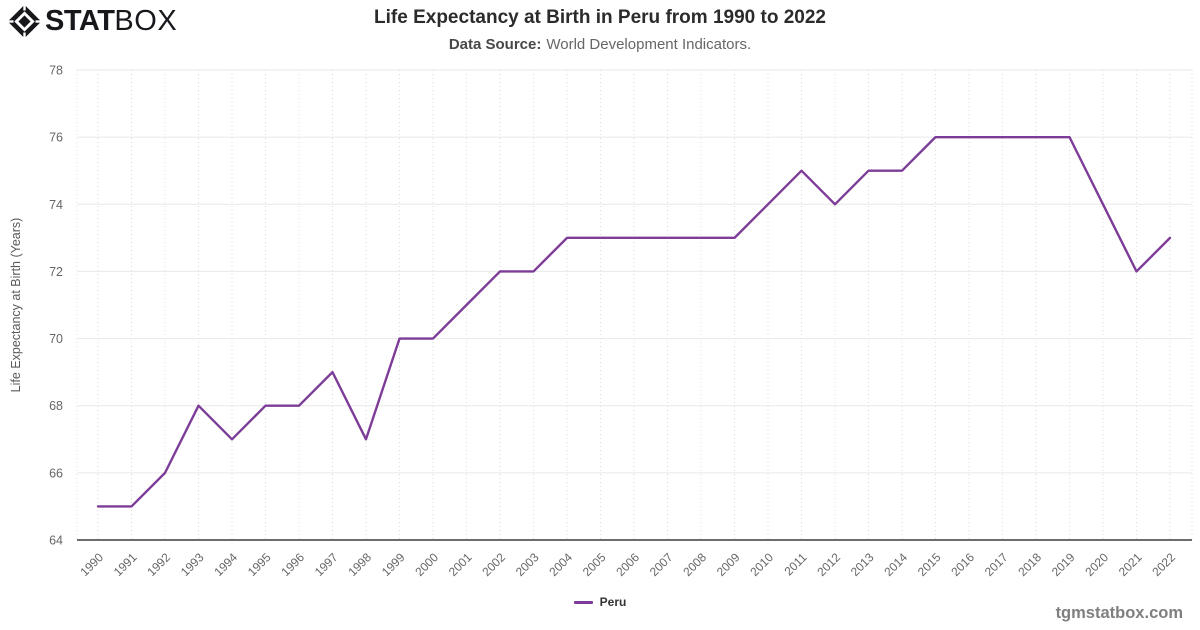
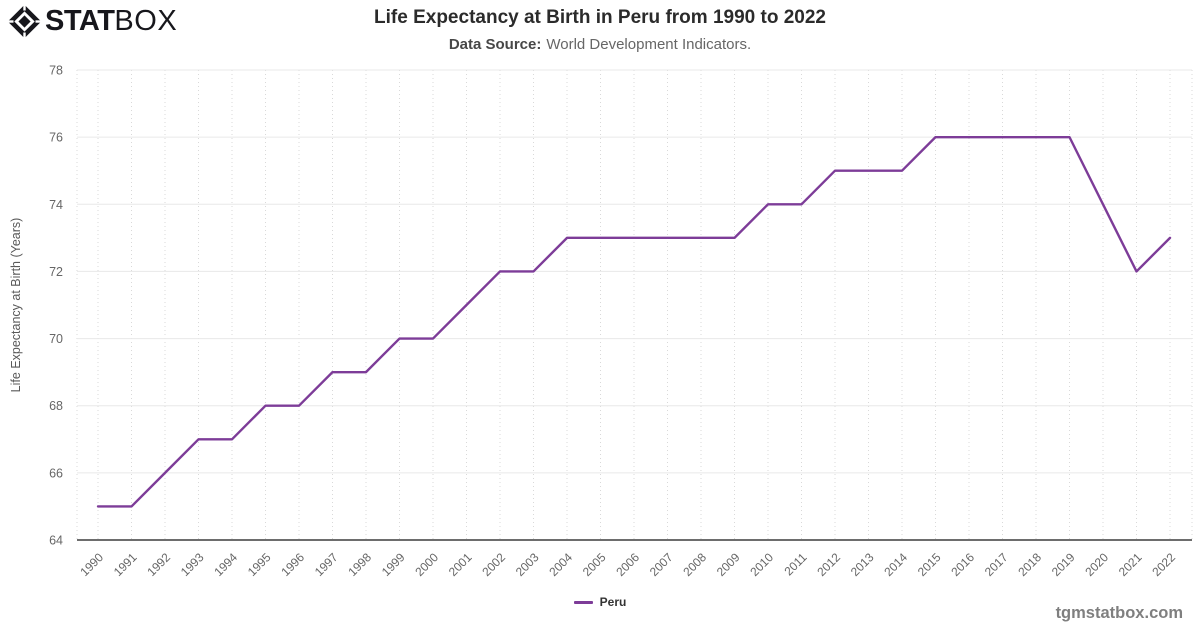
1993: 68 -> 67
1998: 67 -> 69
2011: 75 -> 74
2012: 74 -> 75
